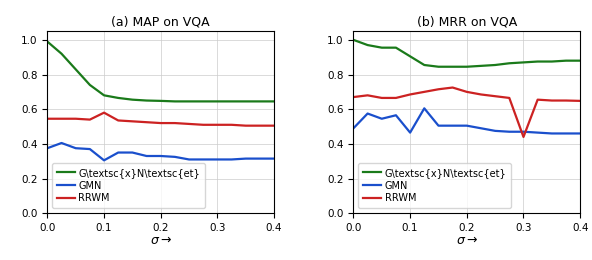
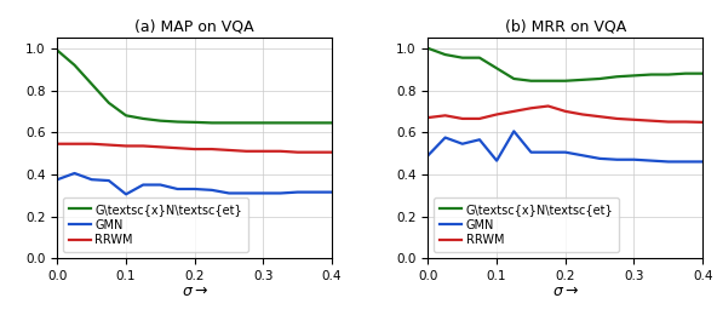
(a) MAP on VQA/RRWM/0.1: 0.58 -> 0.54
(b) MRR on VQA/RRWM/0.3: 0.44 -> 0.66
